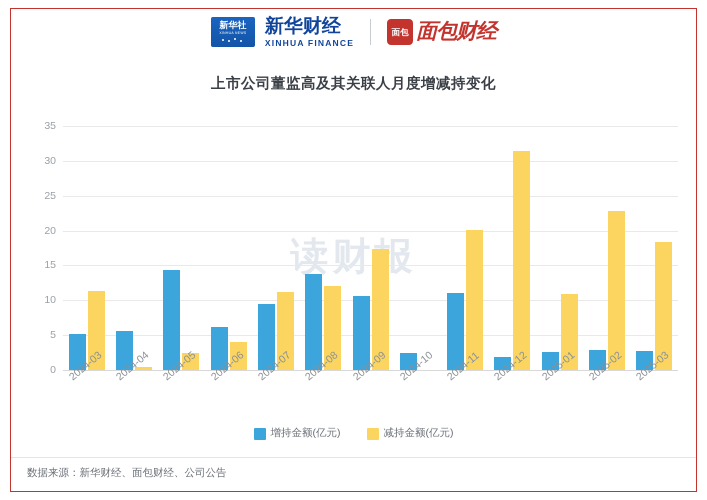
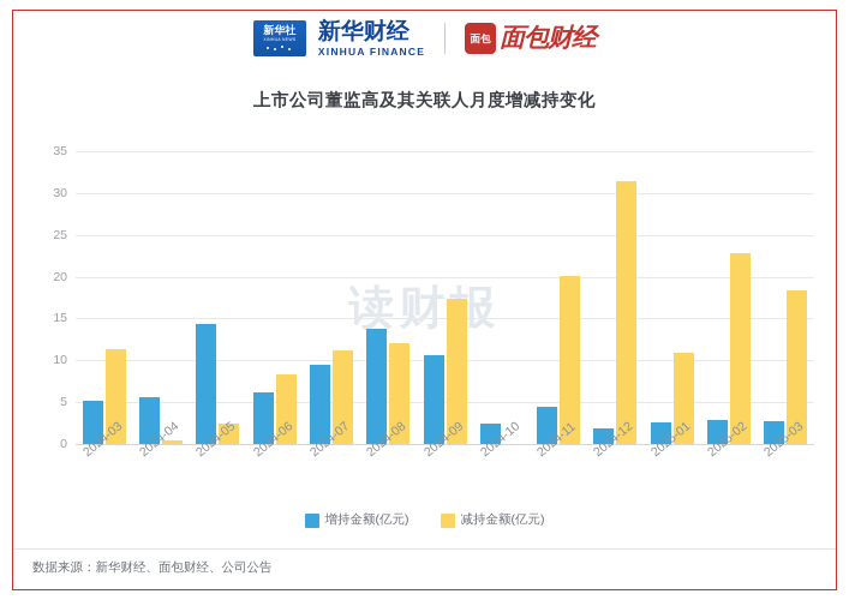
减持金额(亿元)/2024-06: 4 -> 8
增持金额(亿元)/2024-11: 11 -> 4
